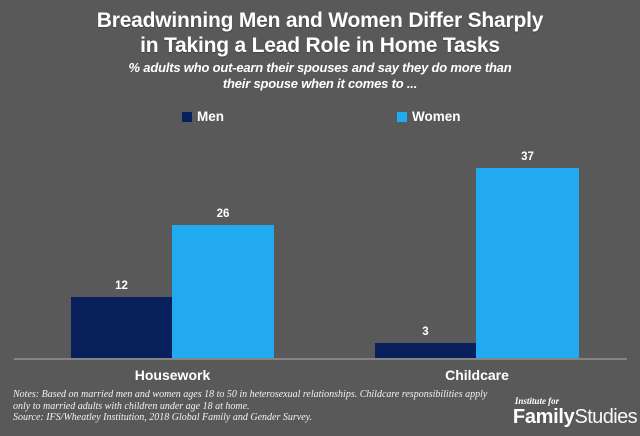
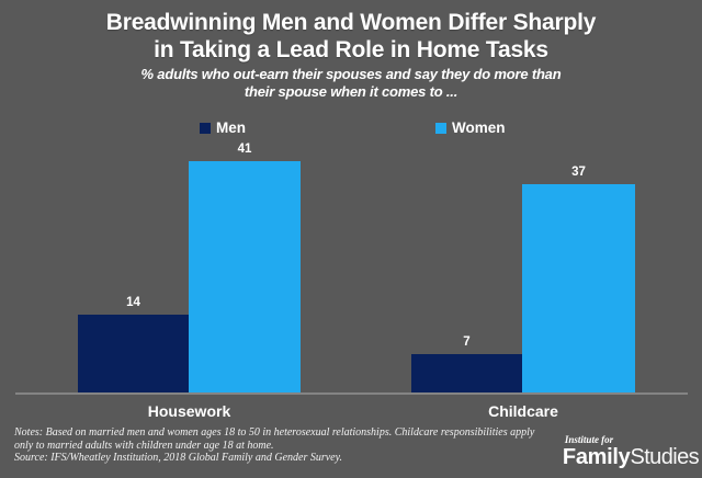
Men/Housework: 12 -> 14
Women/Housework: 26 -> 41
Men/Childcare: 3 -> 7
